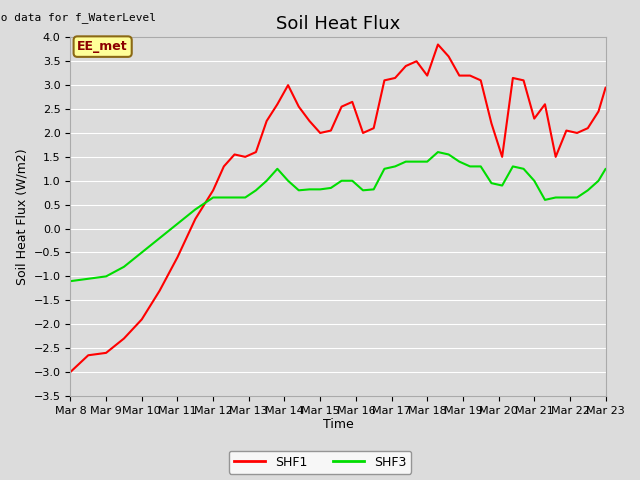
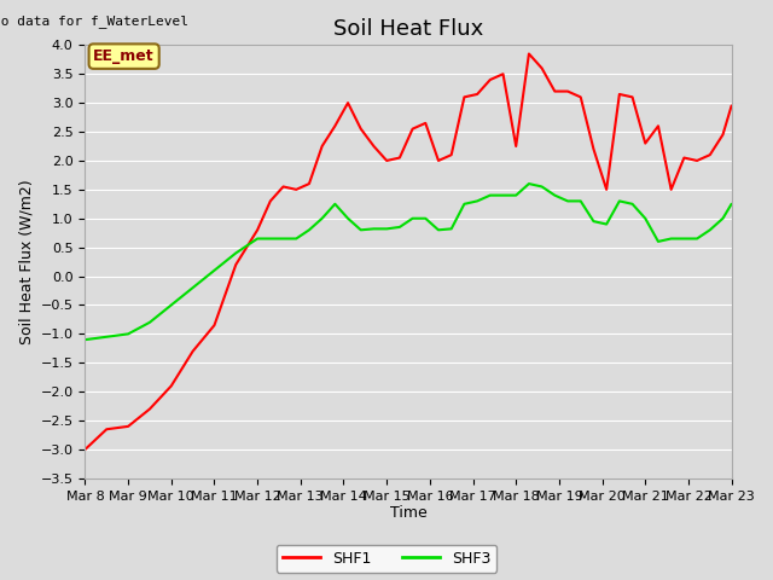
SHF1/Mar 11: -0.60 -> -0.85
SHF1/Mar 18: 3.20 -> 2.25
